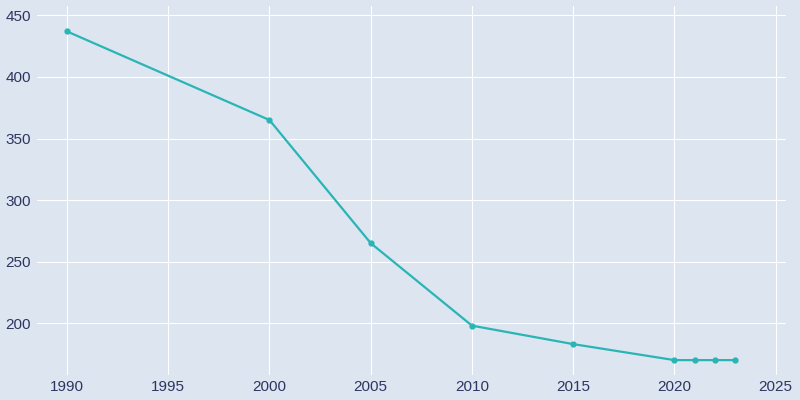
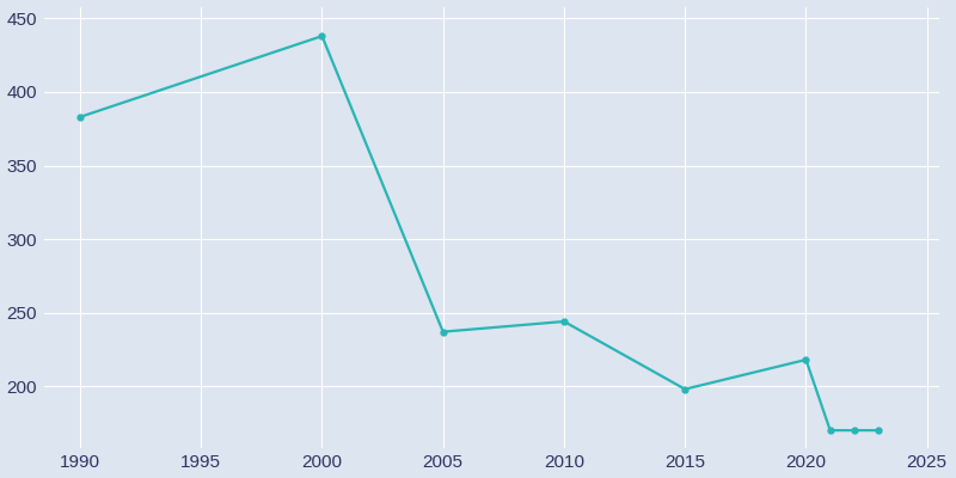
1990: 437 -> 383
2000: 365 -> 438
2005: 265 -> 237
2010: 198 -> 244
2015: 183 -> 198
2020: 170 -> 218
